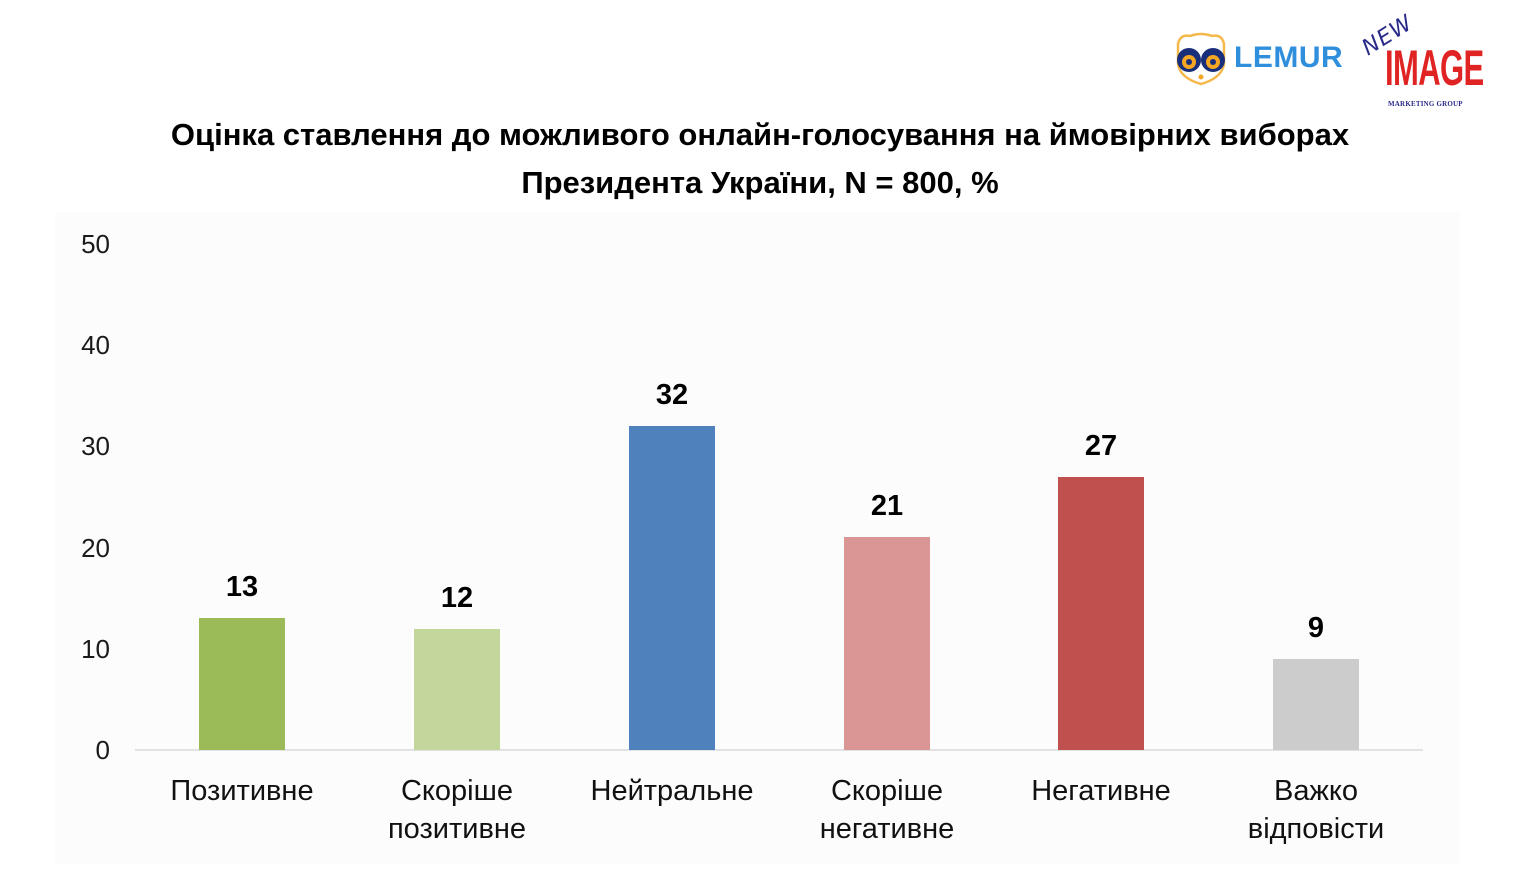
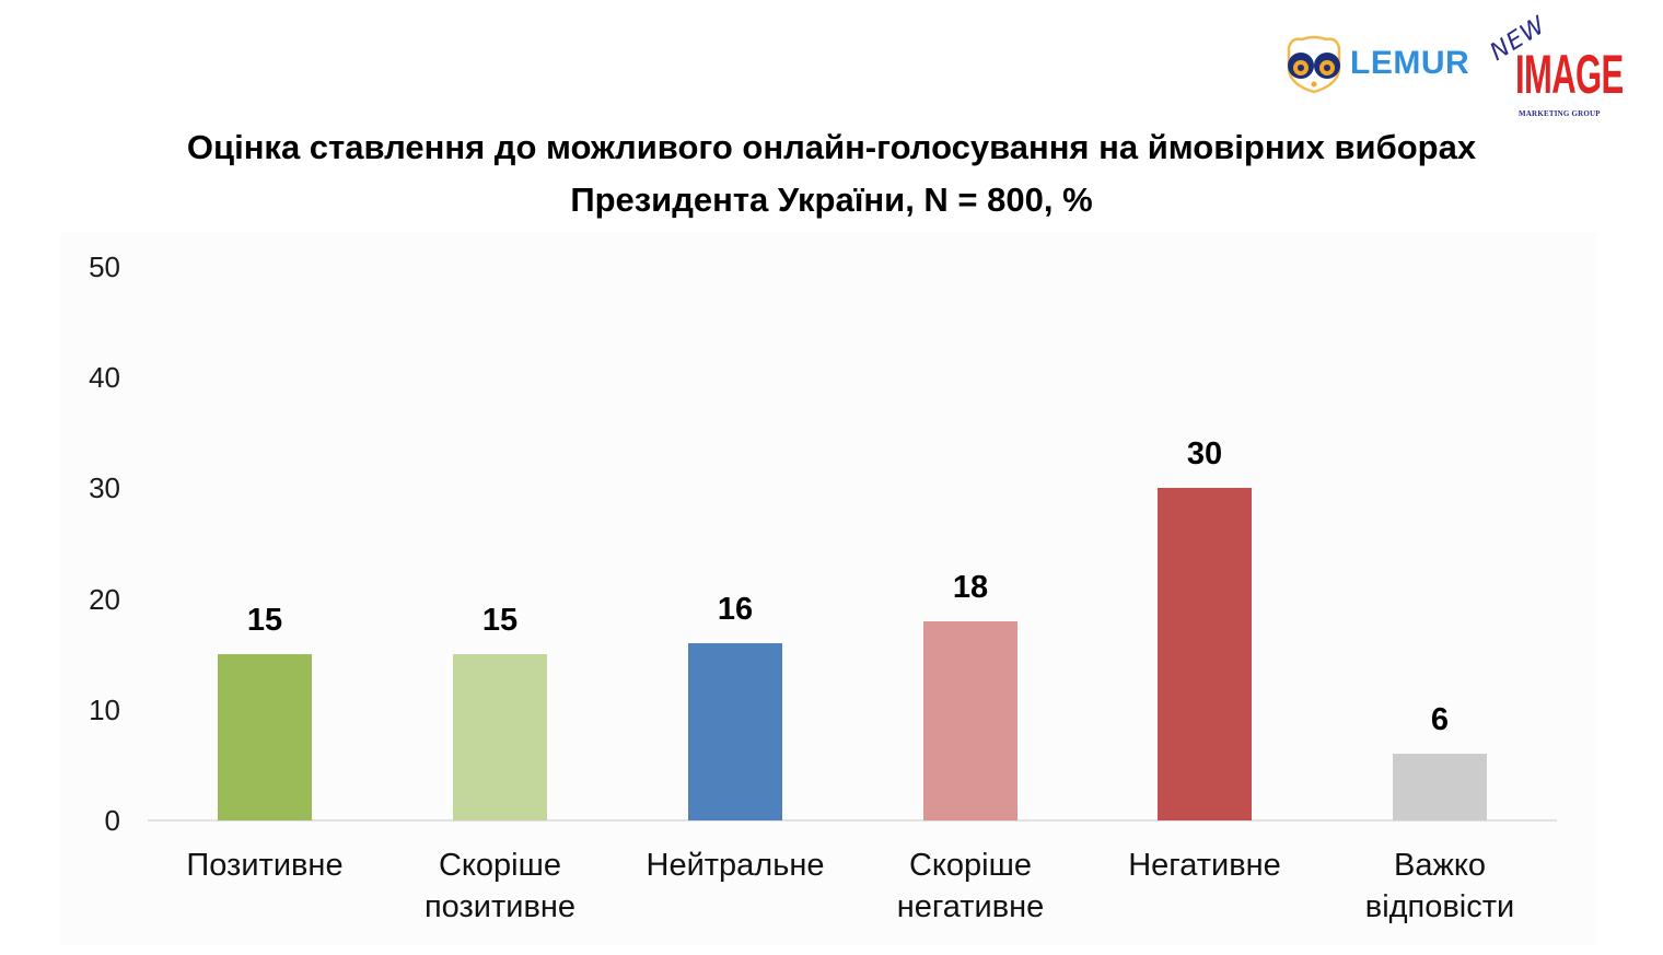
Позитивне: 13 -> 15
Скоріше позитивне: 12 -> 15
Нейтральне: 32 -> 16
Скоріше негативне: 21 -> 18
Негативне: 27 -> 30
Важко відповісти: 9 -> 6
